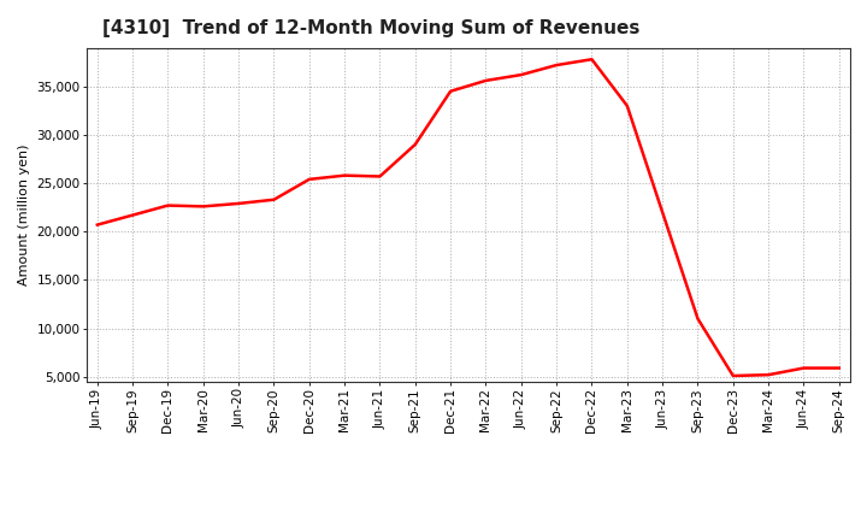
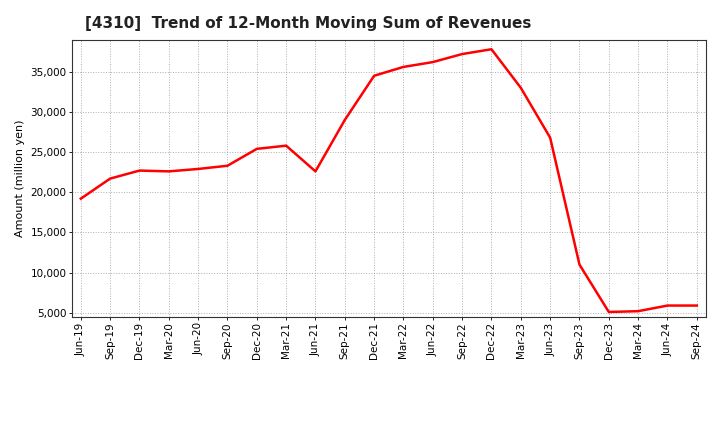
Jun-19: 20,700 -> 19,200
Jun-21: 25,700 -> 22,600
Jun-23: 22,000 -> 26,800
